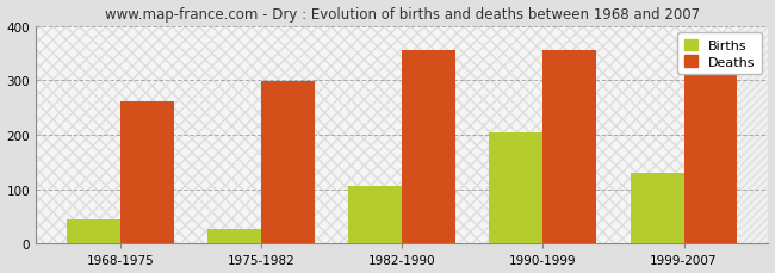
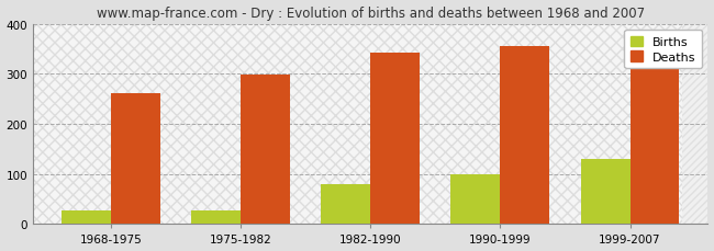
Births/1968-1975: 45 -> 28
Births/1982-1990: 105 -> 80
Deaths/1982-1990: 355 -> 343
Births/1990-1999: 205 -> 100
